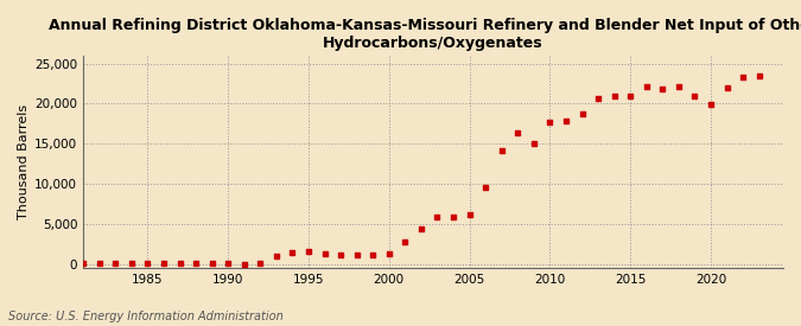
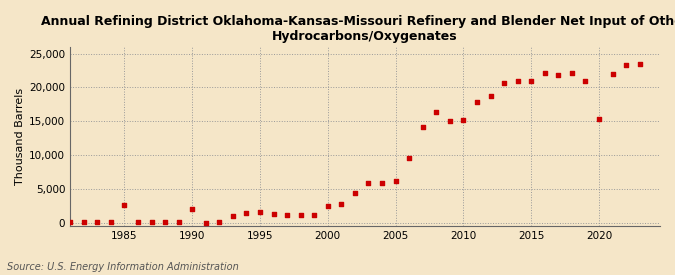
1985: 0 -> 2,600
1990: 0 -> 2,000
2000: 1,200 -> 2,400
2010: 17,700 -> 15,200
2020: 19,900 -> 15,400
